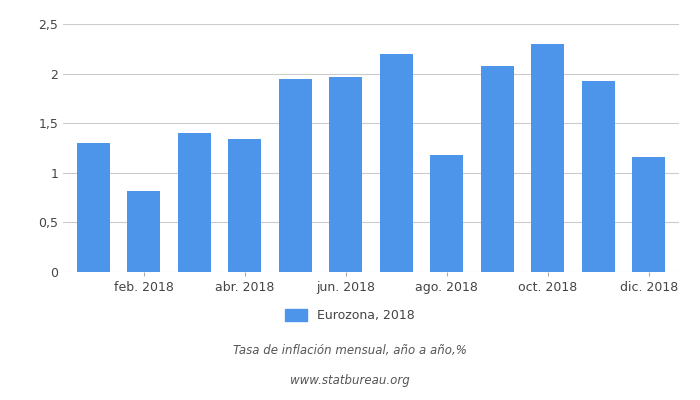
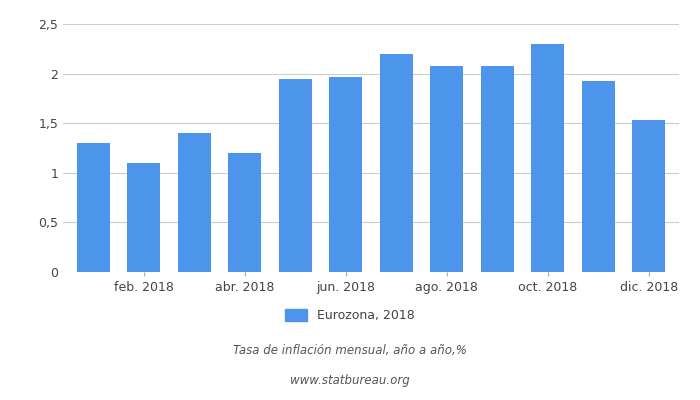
feb. 2018: 0,82 -> 1,10
abr. 2018: 1,34 -> 1,20
ago. 2018: 1,18 -> 2,08
dic. 2018: 1,16 -> 1,53
